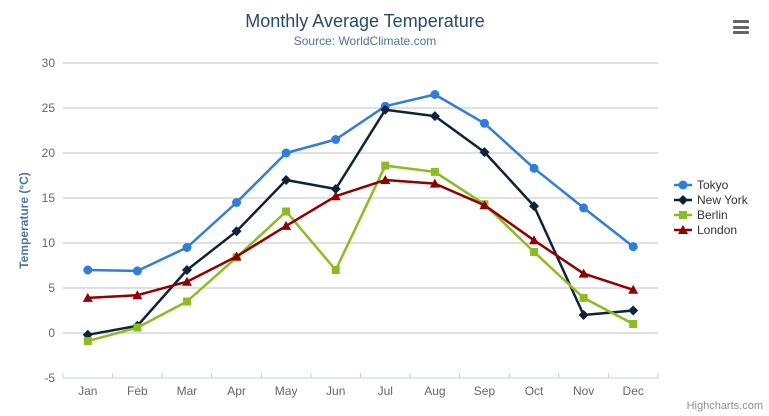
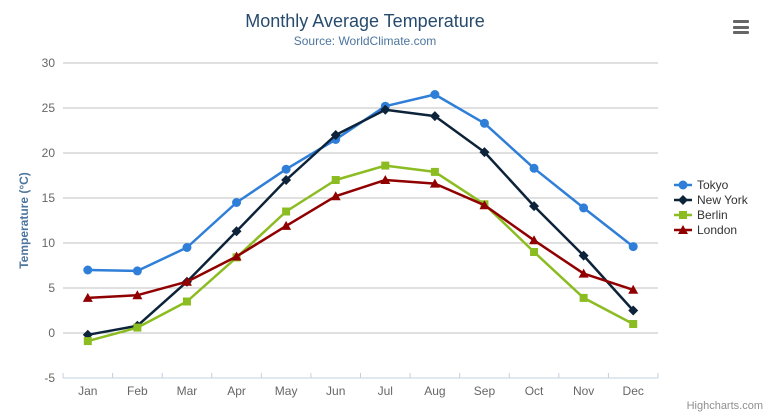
New York/Mar: 7 -> 6
Tokyo/May: 20 -> 18
New York/Jun: 16 -> 22
Berlin/Jun: 7 -> 17
New York/Nov: 2 -> 9
